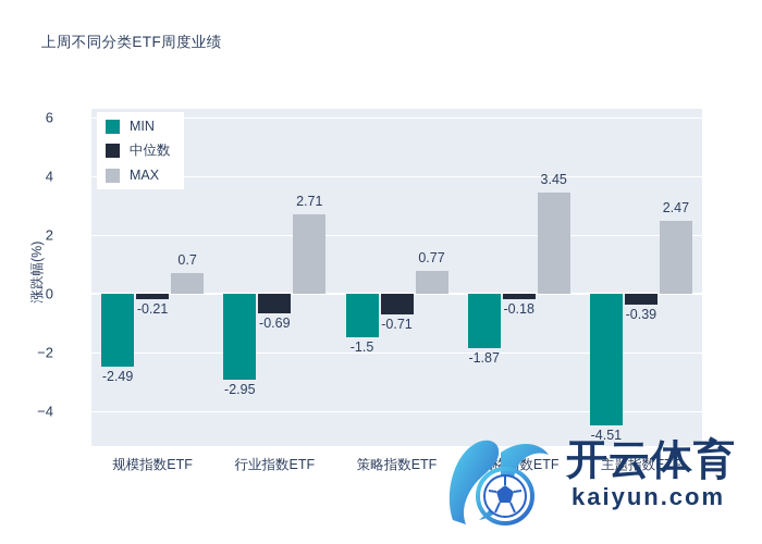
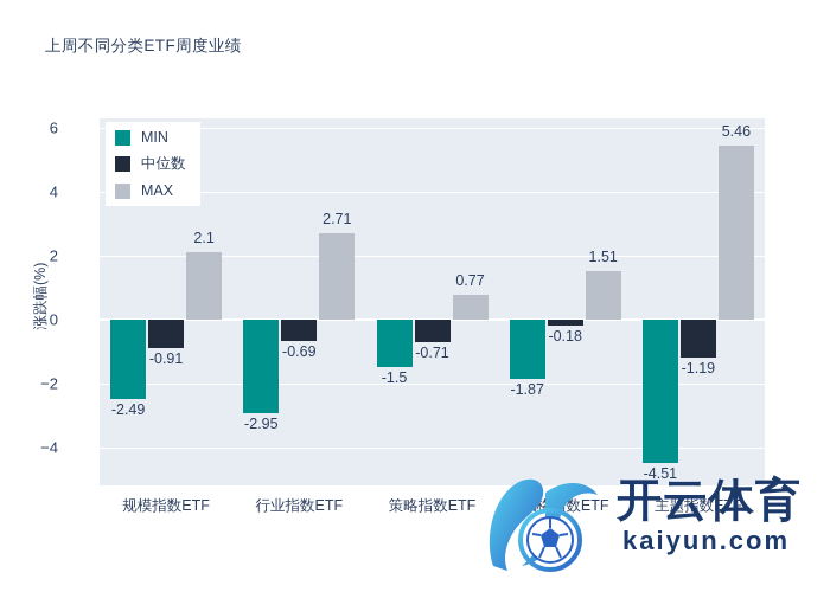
中位数/规模指数ETF: -0.21 -> -0.91
MAX/规模指数ETF: 0.7 -> 2.1
MAX/风格指数ETF: 3.45 -> 1.51
中位数/主题指数ETF: -0.39 -> -1.19
MAX/主题指数ETF: 2.47 -> 5.46
